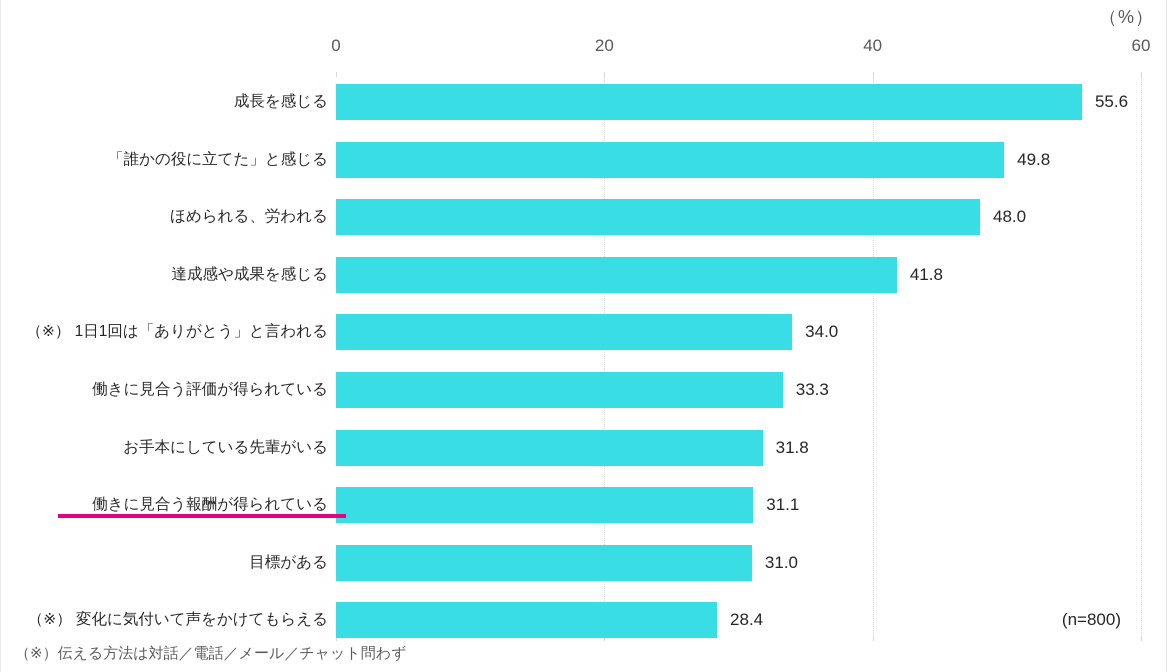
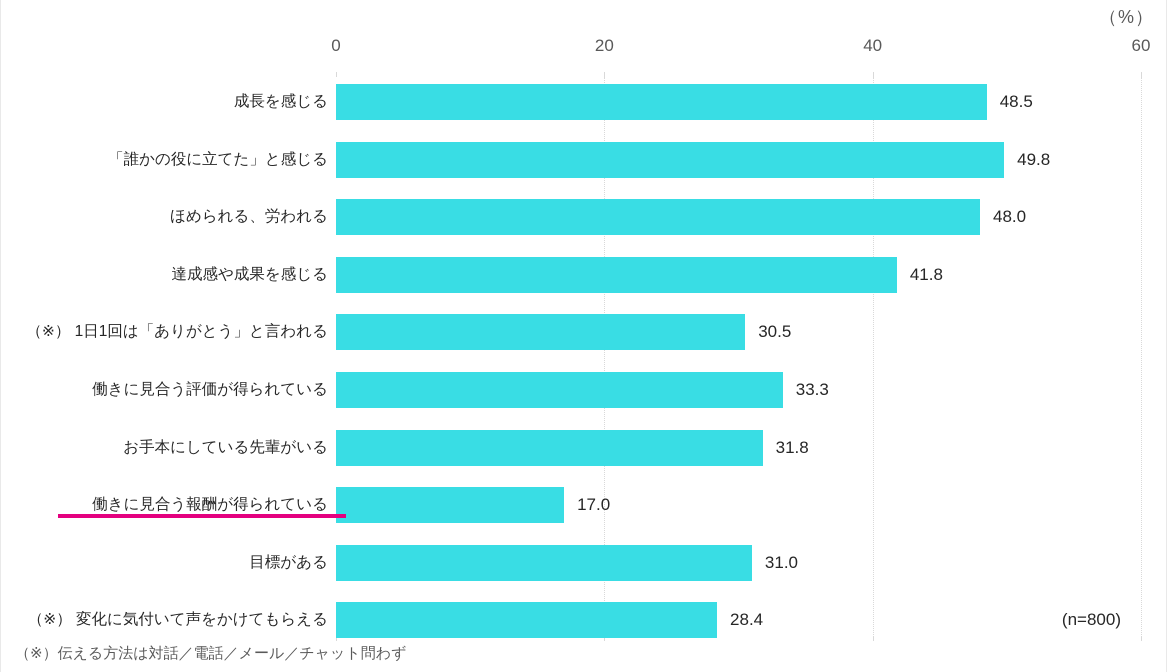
成長を感じる: 55.6 -> 48.5
（※） 1日1回は「ありがとう」と言われる: 34.0 -> 30.5
働きに見合う報酬が得られている: 31.1 -> 17.0
